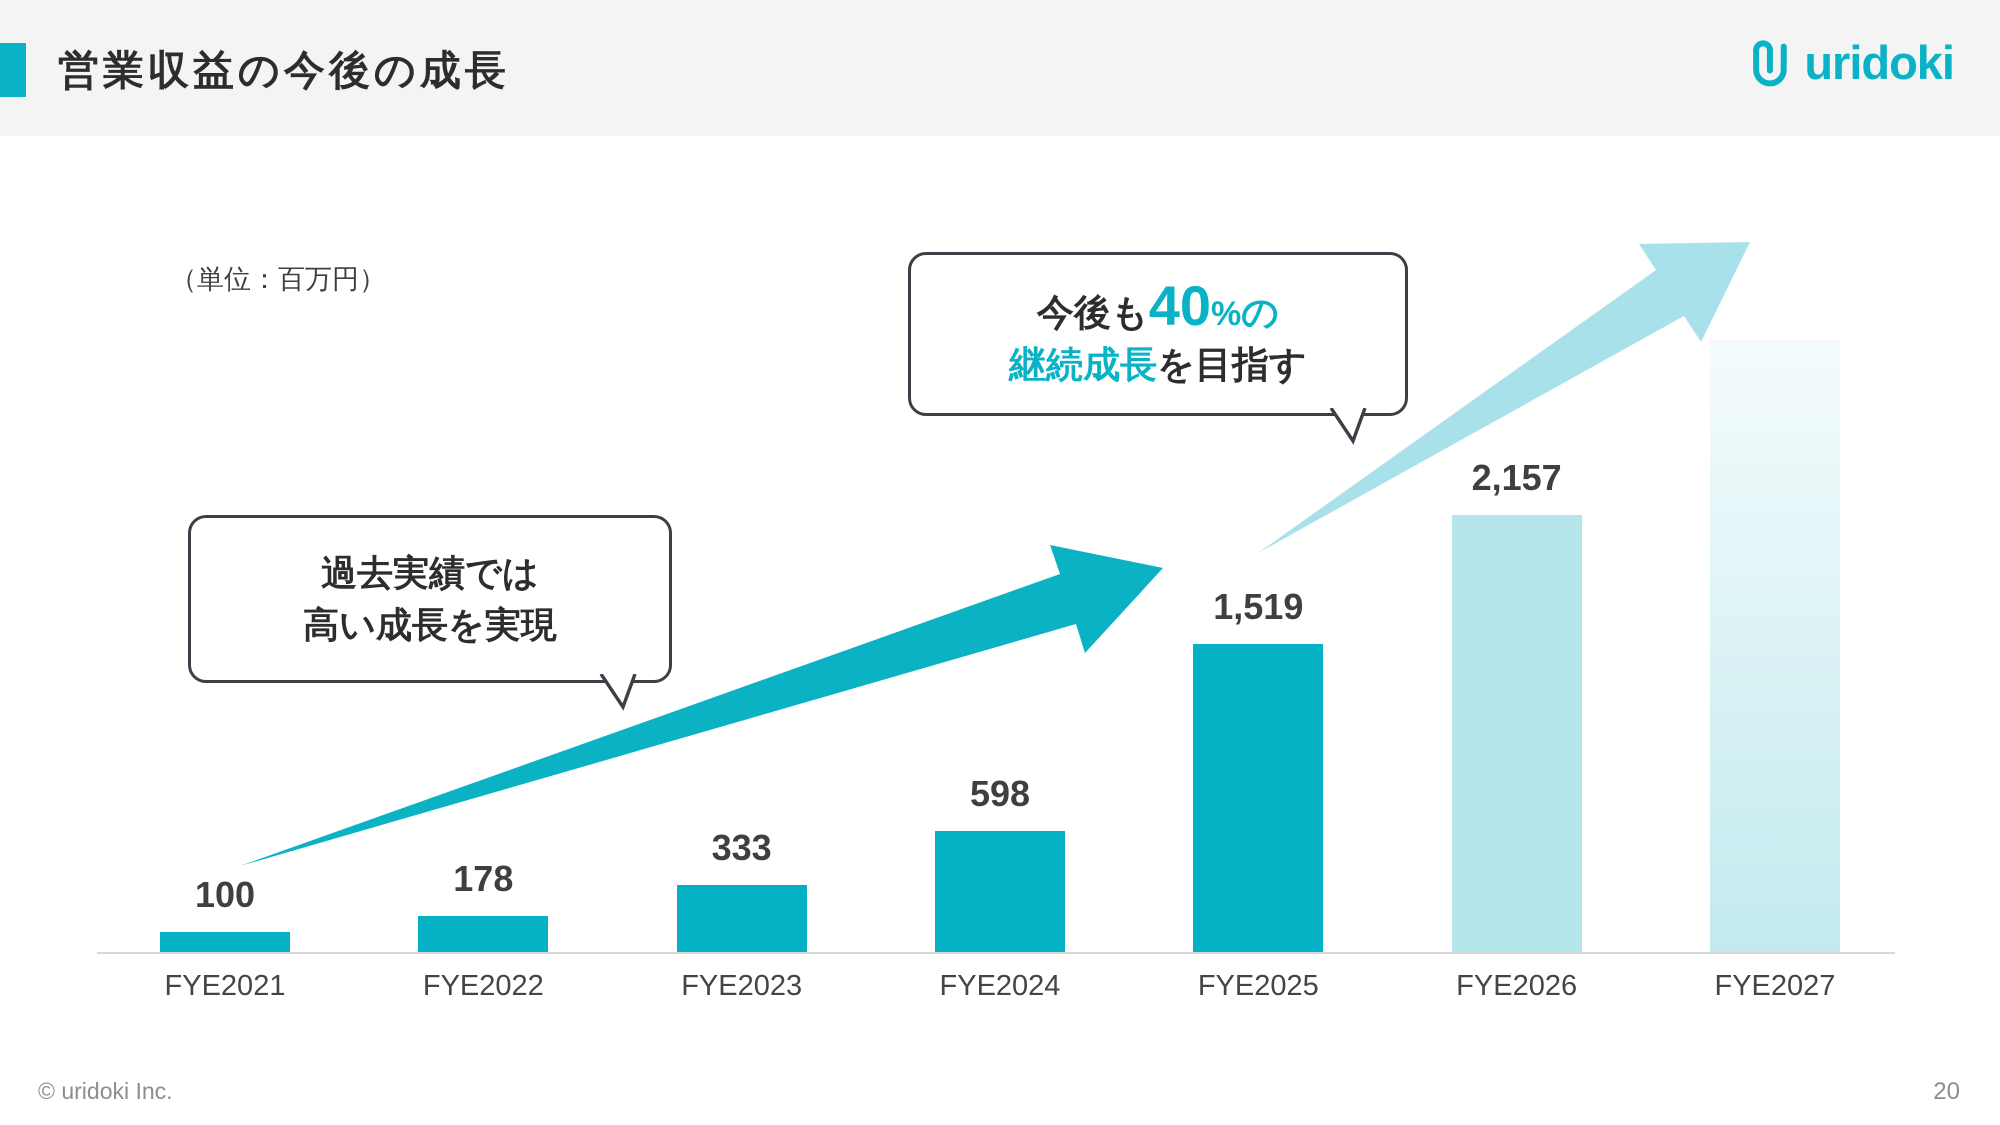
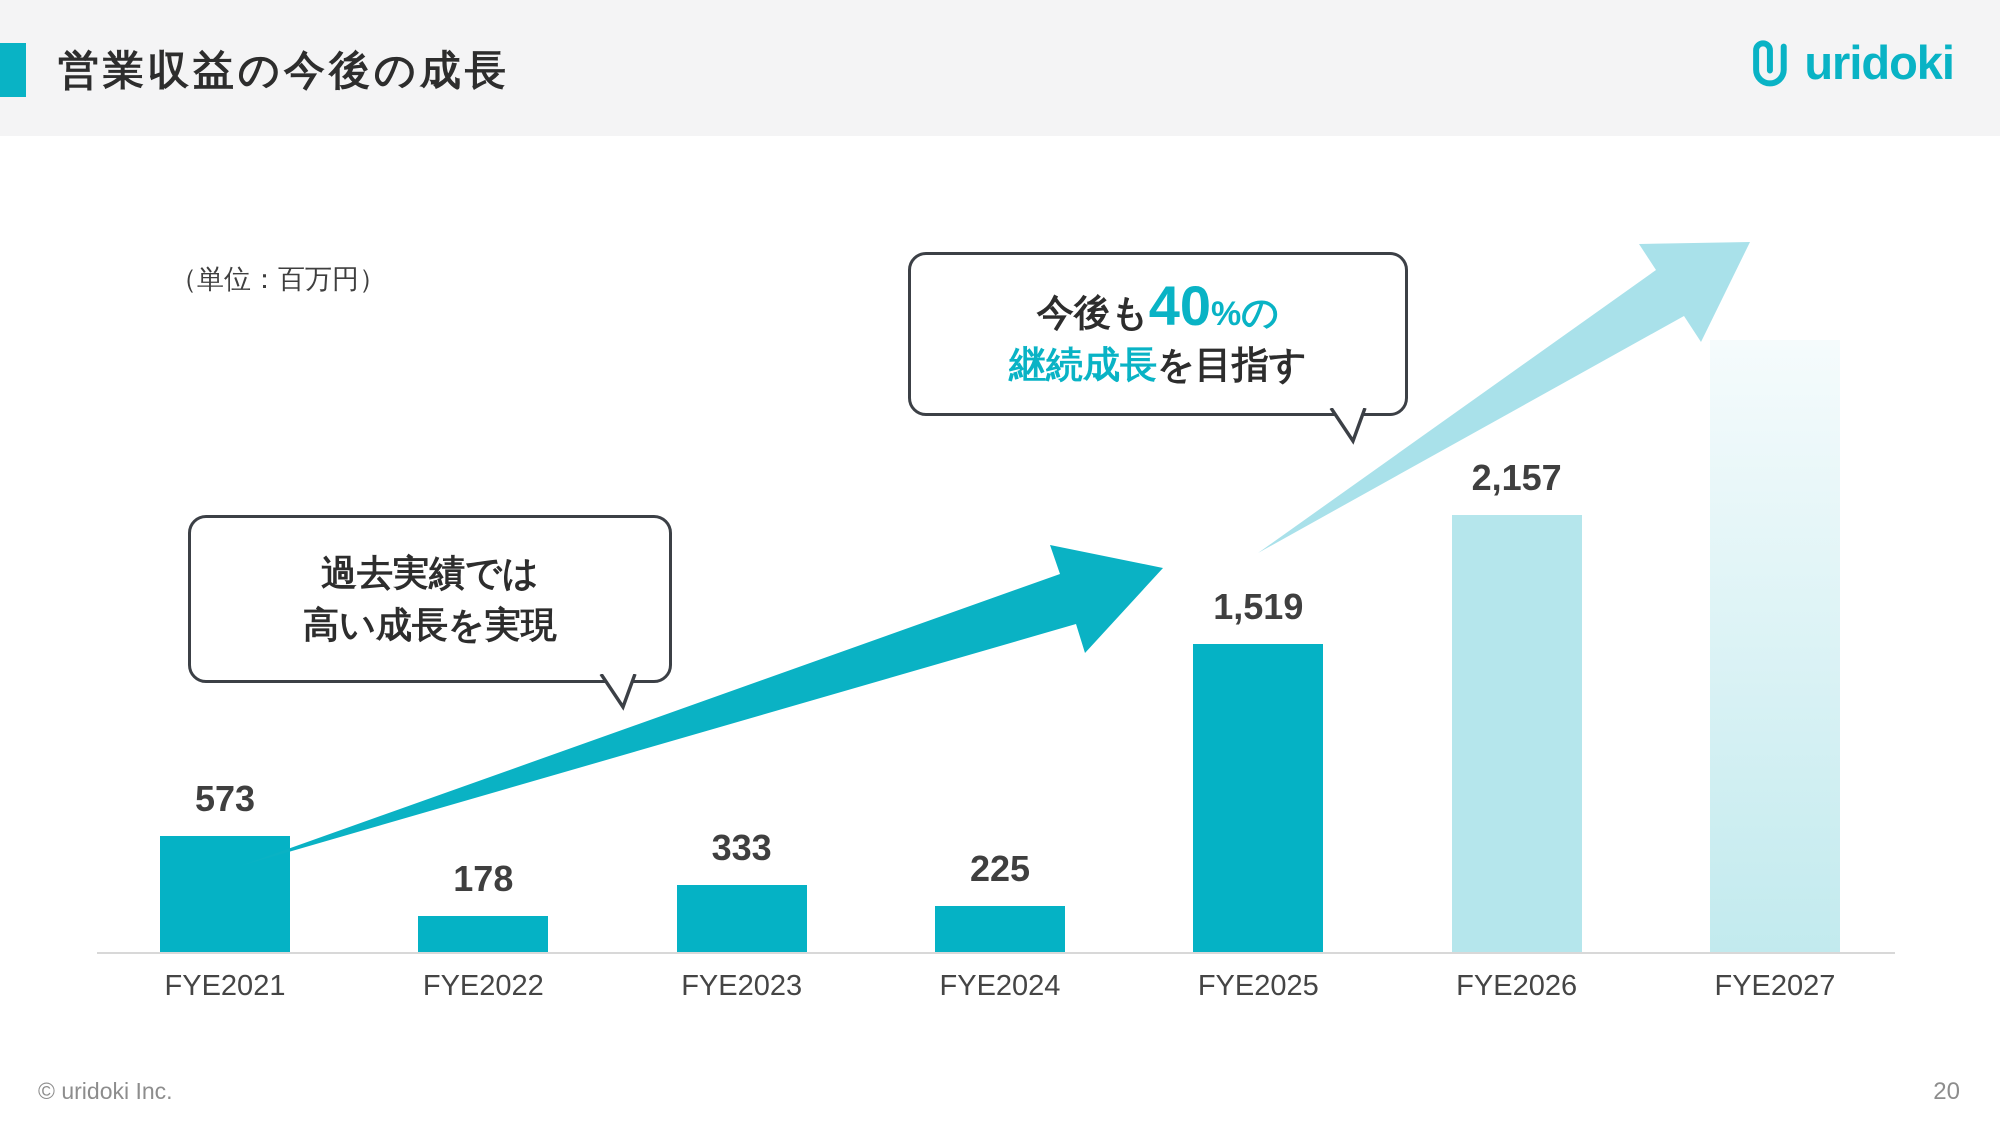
FYE2021: 100 -> 573
FYE2024: 598 -> 225
